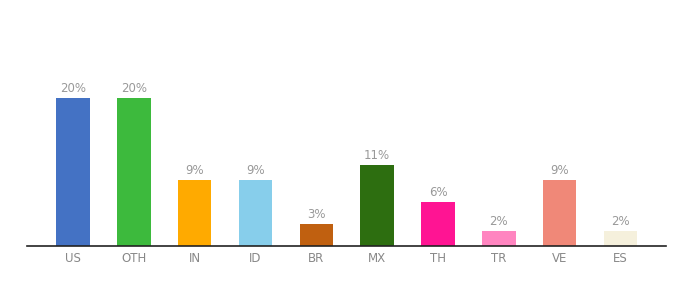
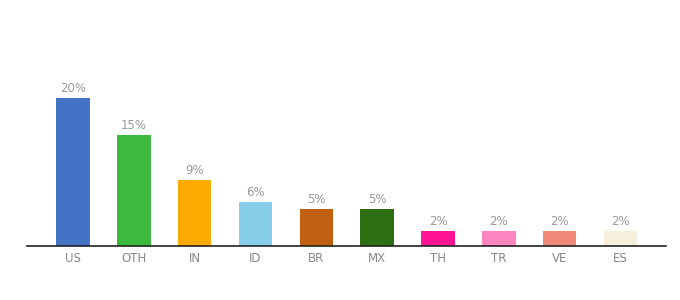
OTH: 20% -> 15%
ID: 9% -> 6%
BR: 3% -> 5%
MX: 11% -> 5%
TH: 6% -> 2%
VE: 9% -> 2%
